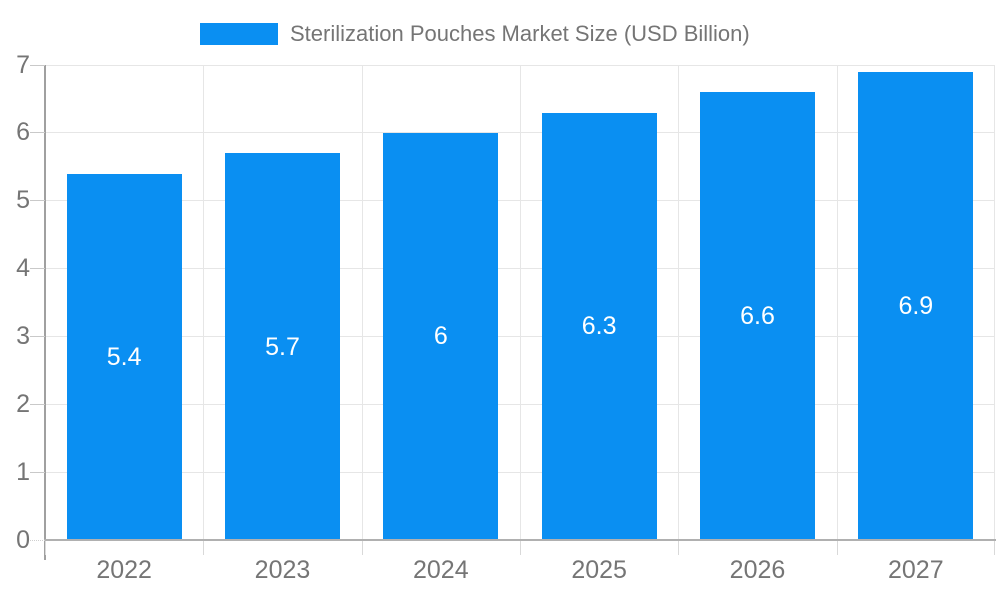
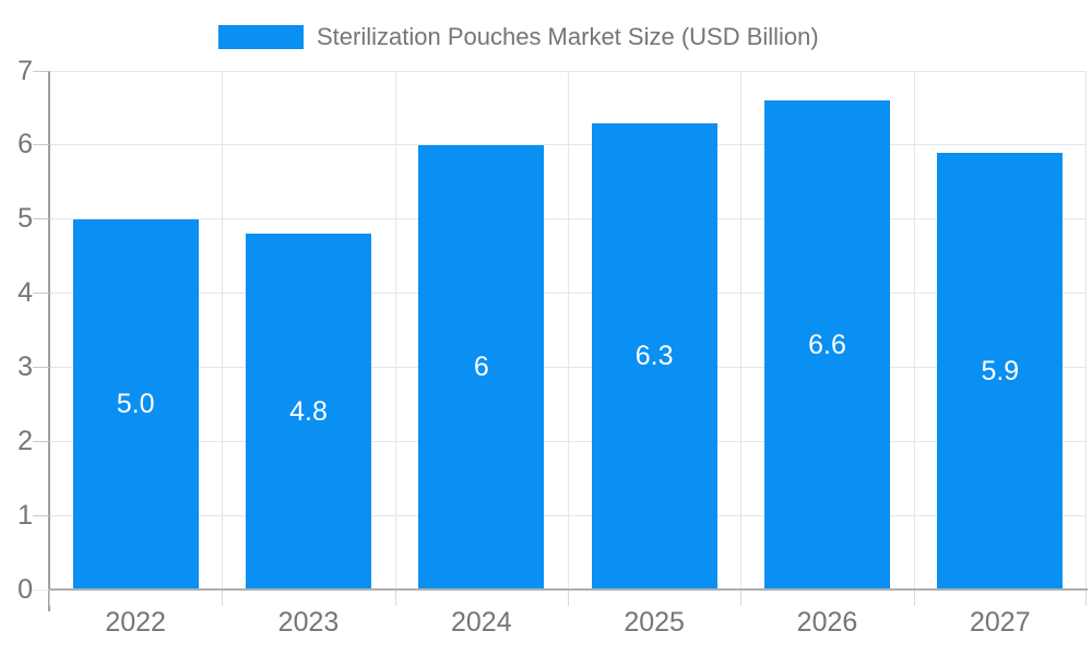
2022: 5.4 -> 5.0
2023: 5.7 -> 4.8
2027: 6.9 -> 5.9
